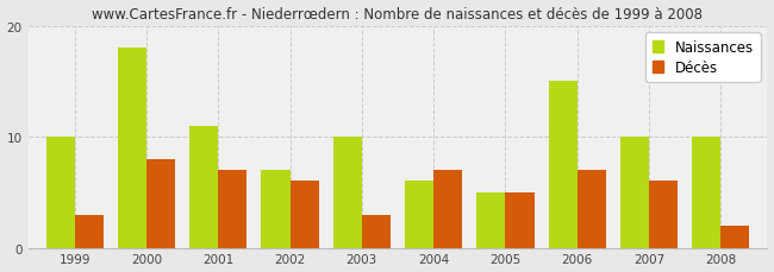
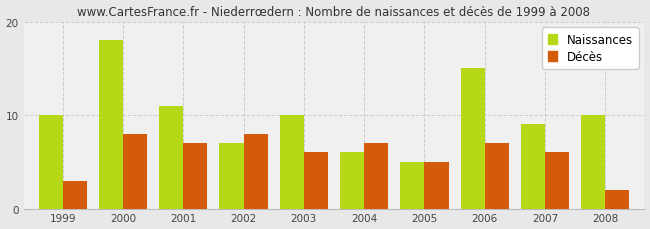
Décès/2002: 6 -> 8
Décès/2003: 3 -> 6
Naissances/2007: 10 -> 9
